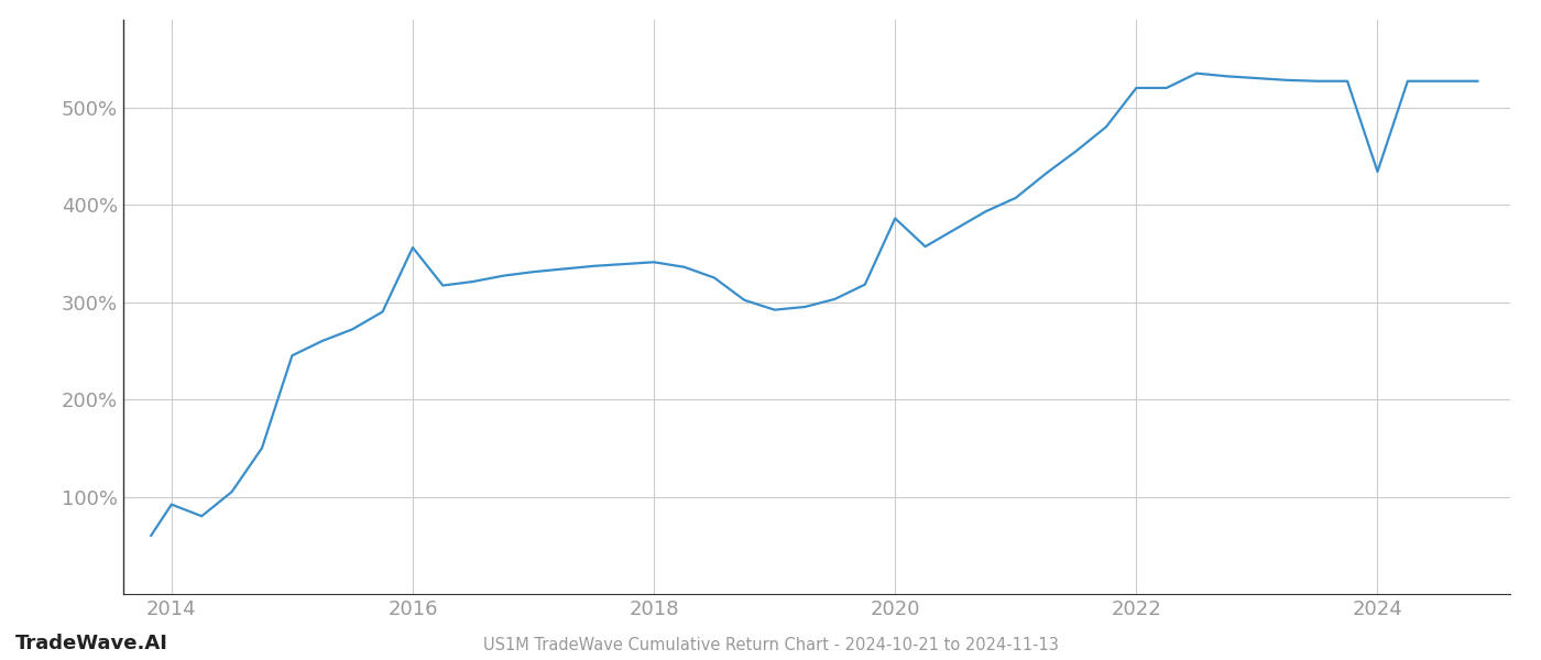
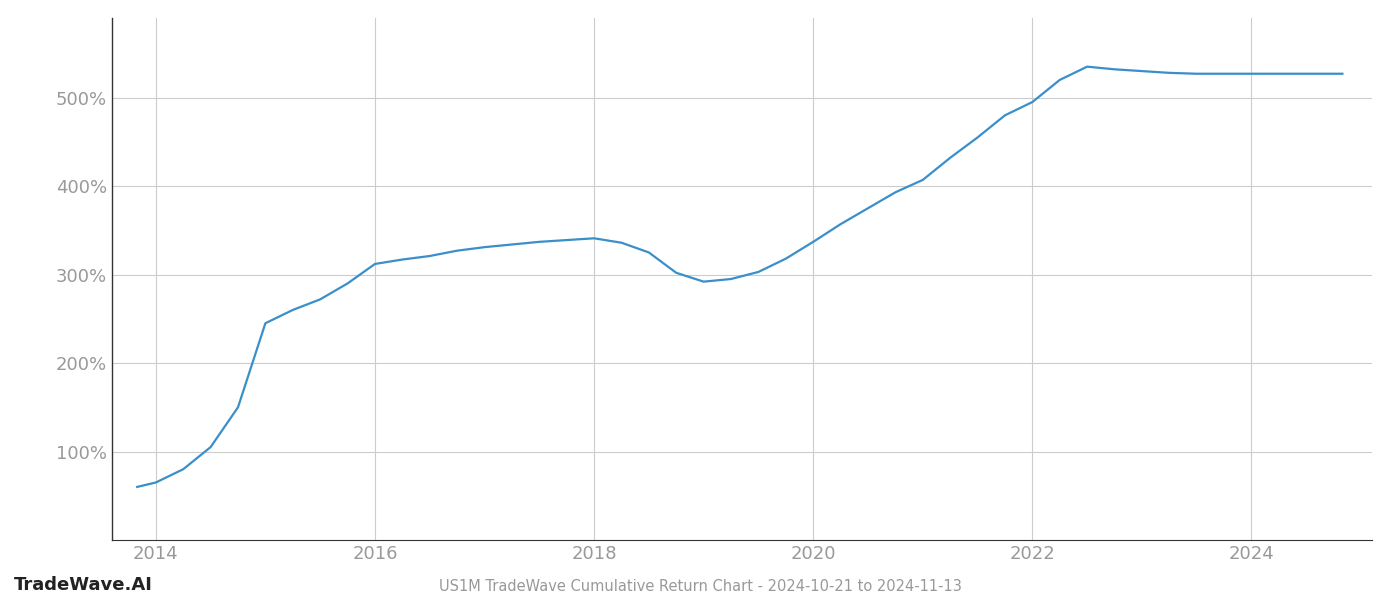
2014: 92% -> 65%
2016: 356% -> 312%
2020: 386% -> 337%
2022: 520% -> 495%
2024: 434% -> 527%
